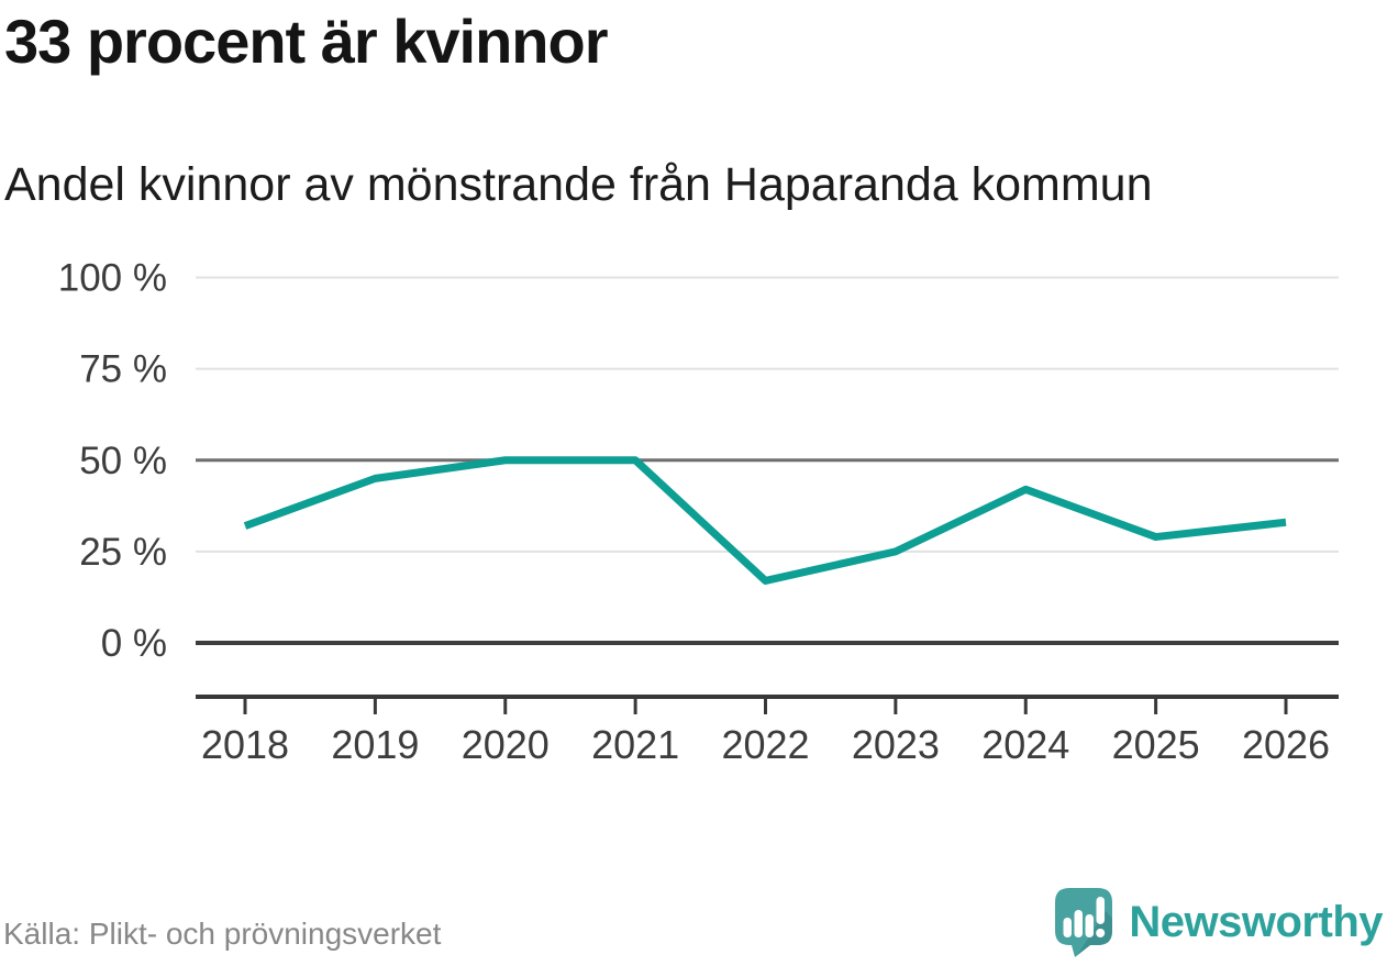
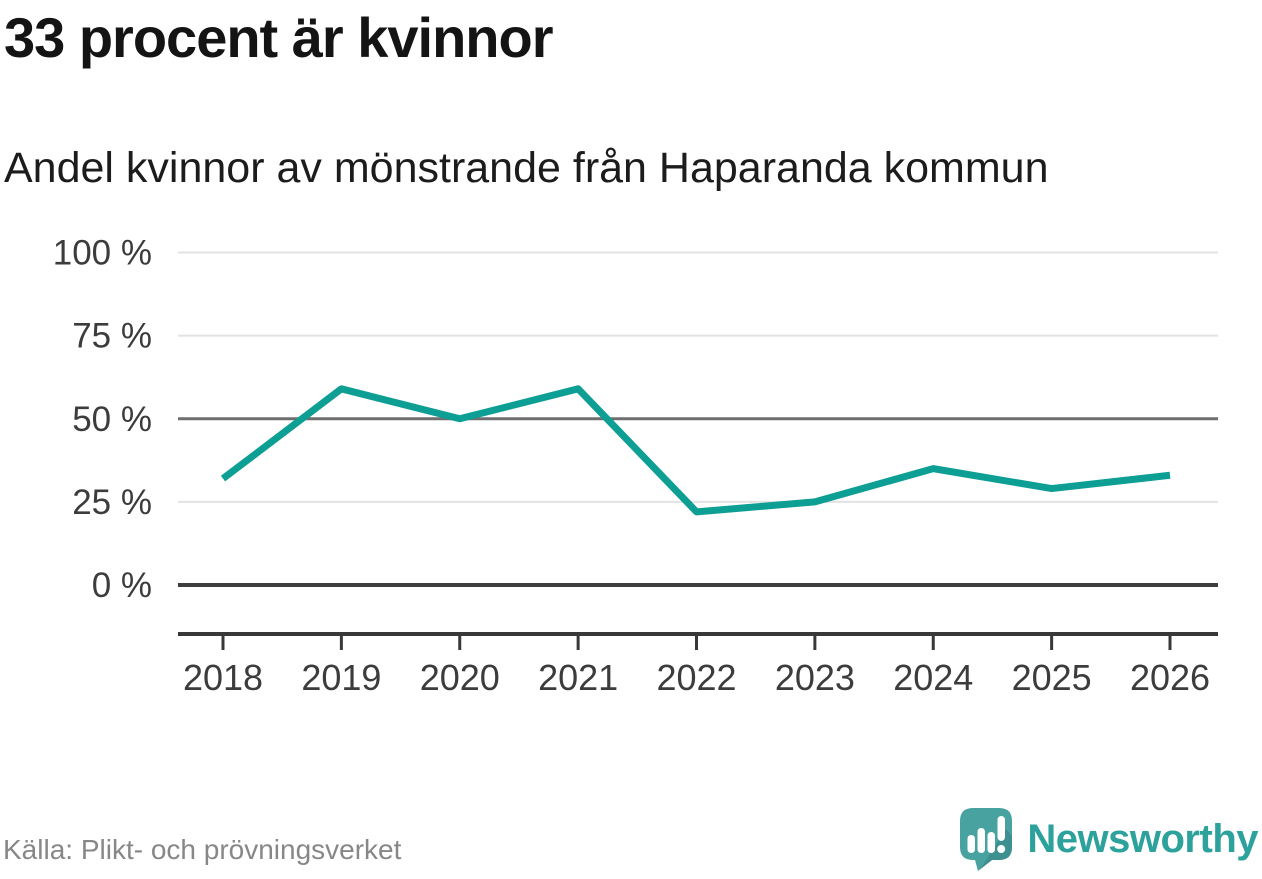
2019: 45% -> 59%
2021: 50% -> 59%
2022: 17% -> 22%
2024: 42% -> 35%
